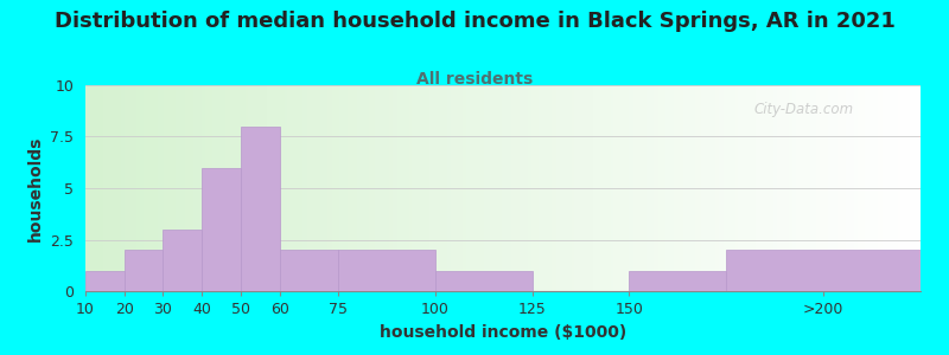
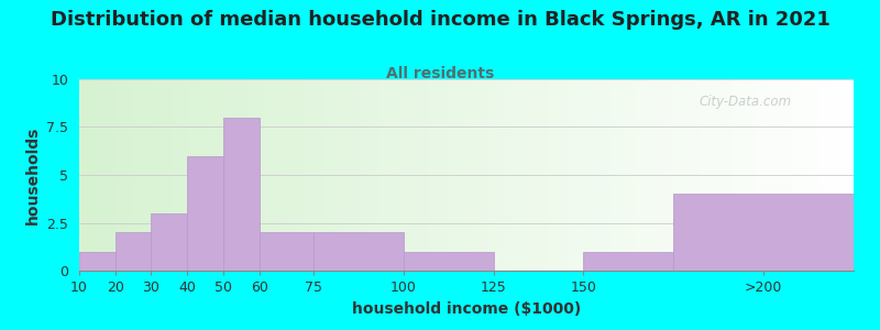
>200: 2 -> 4
